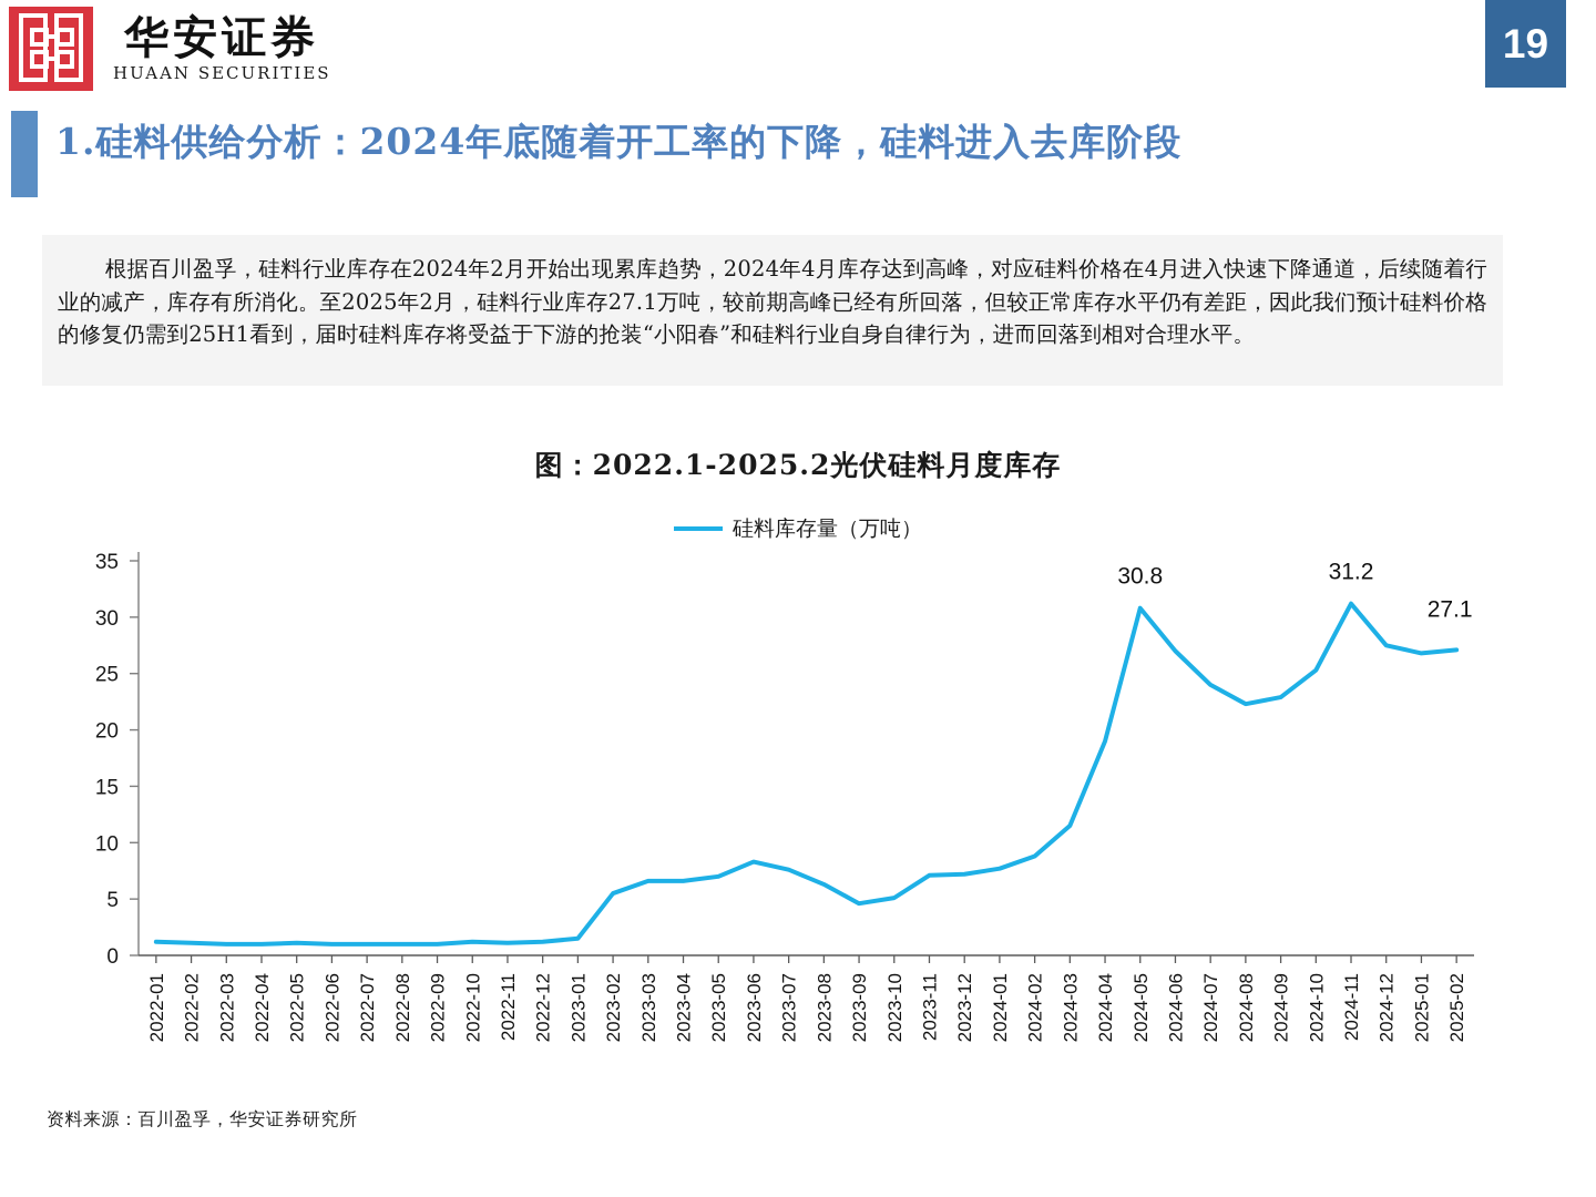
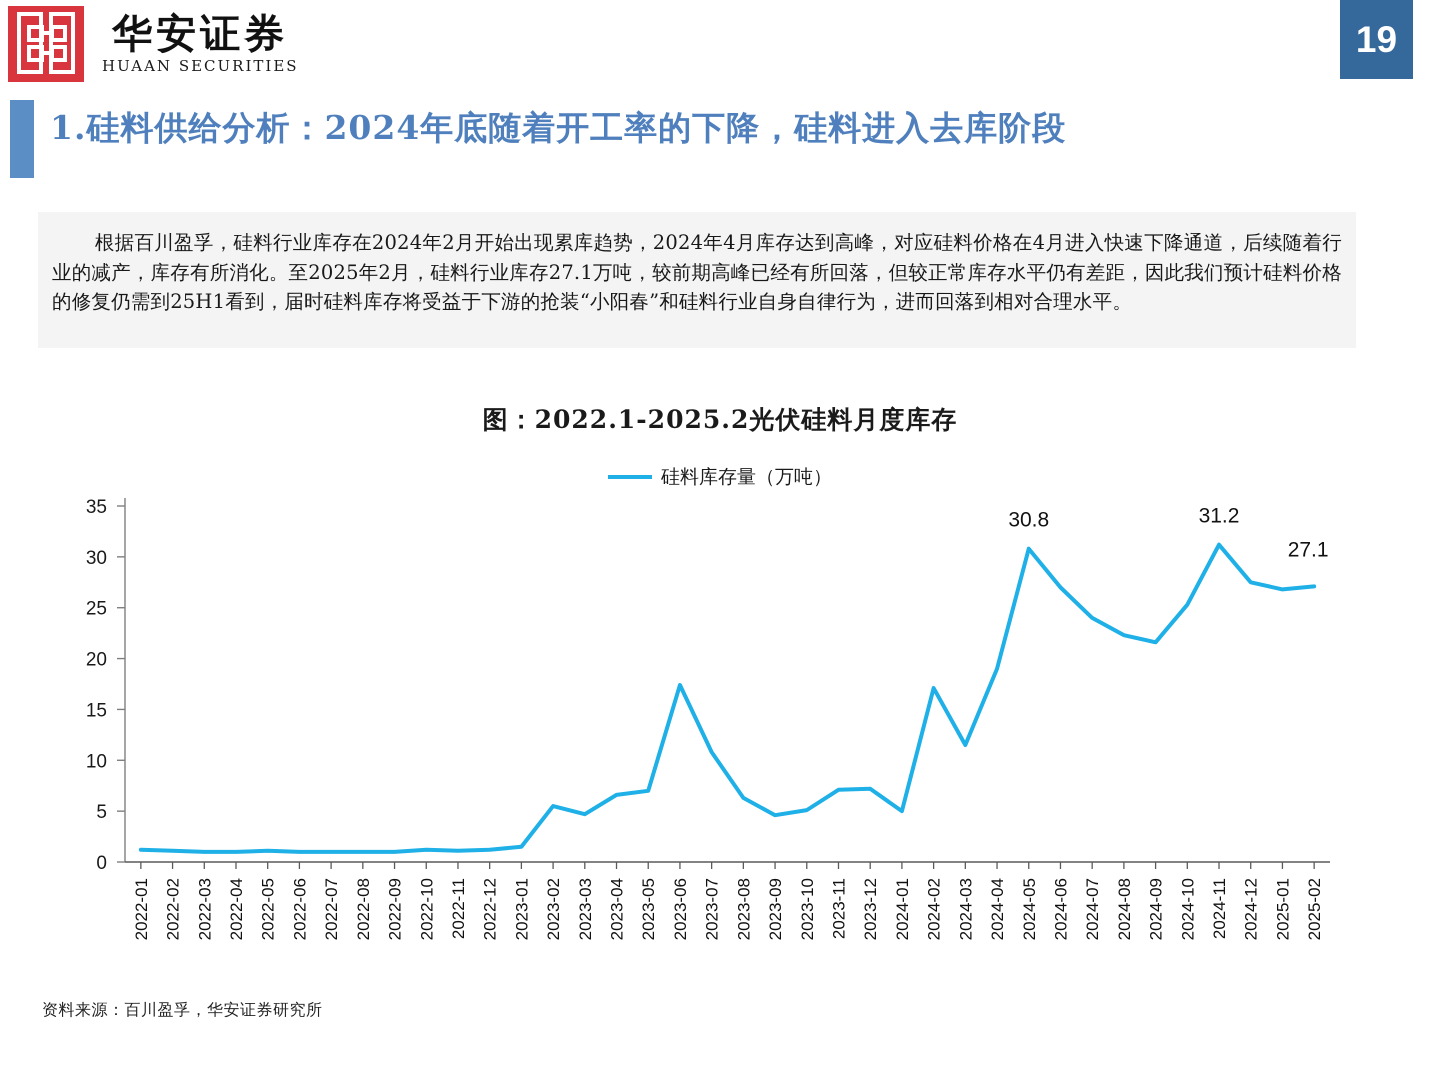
2023-03: 6.6 -> 4.7
2023-06: 8.3 -> 17.4
2023-07: 7.6 -> 10.8
2024-01: 7.7 -> 5.0
2024-02: 8.8 -> 17.1
2024-09: 22.9 -> 21.6
